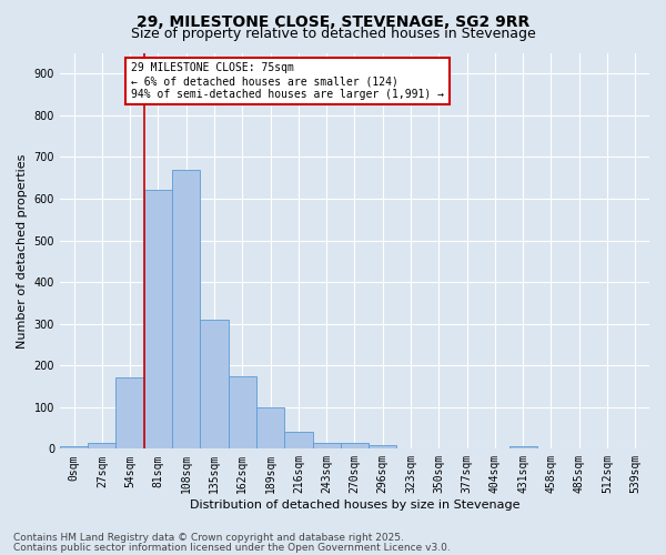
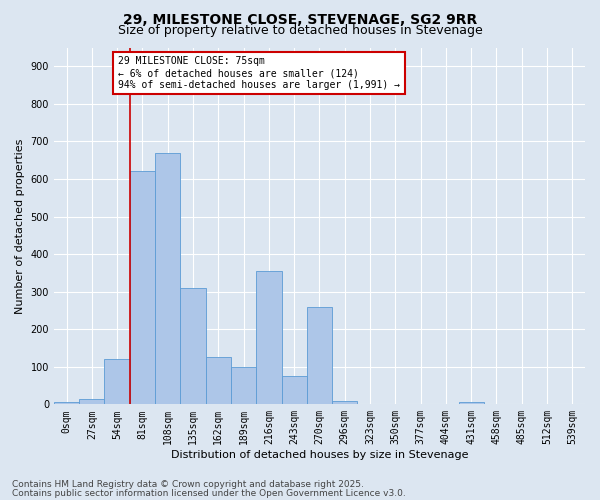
54sqm: 170 -> 120
162sqm: 175 -> 125
216sqm: 40 -> 355
243sqm: 15 -> 75
270sqm: 15 -> 260
